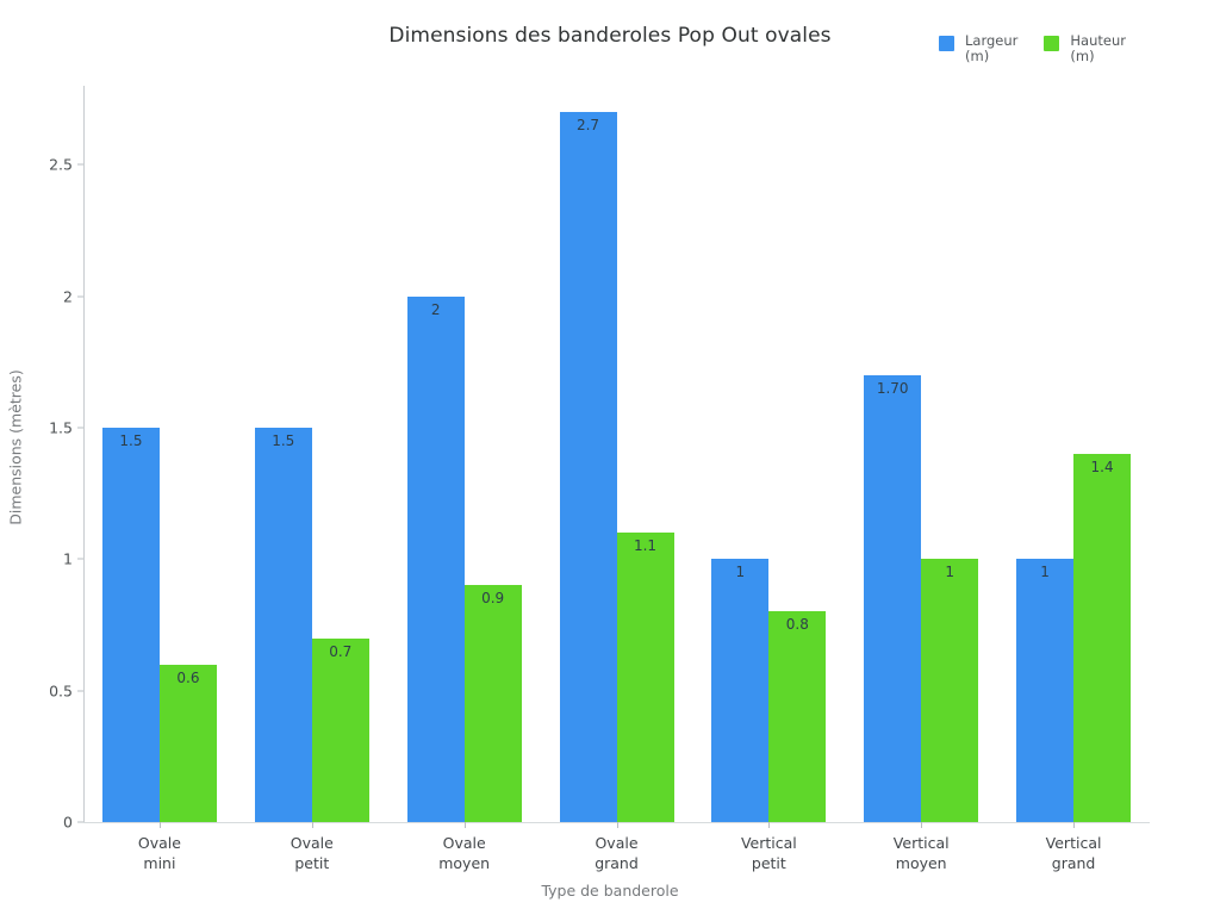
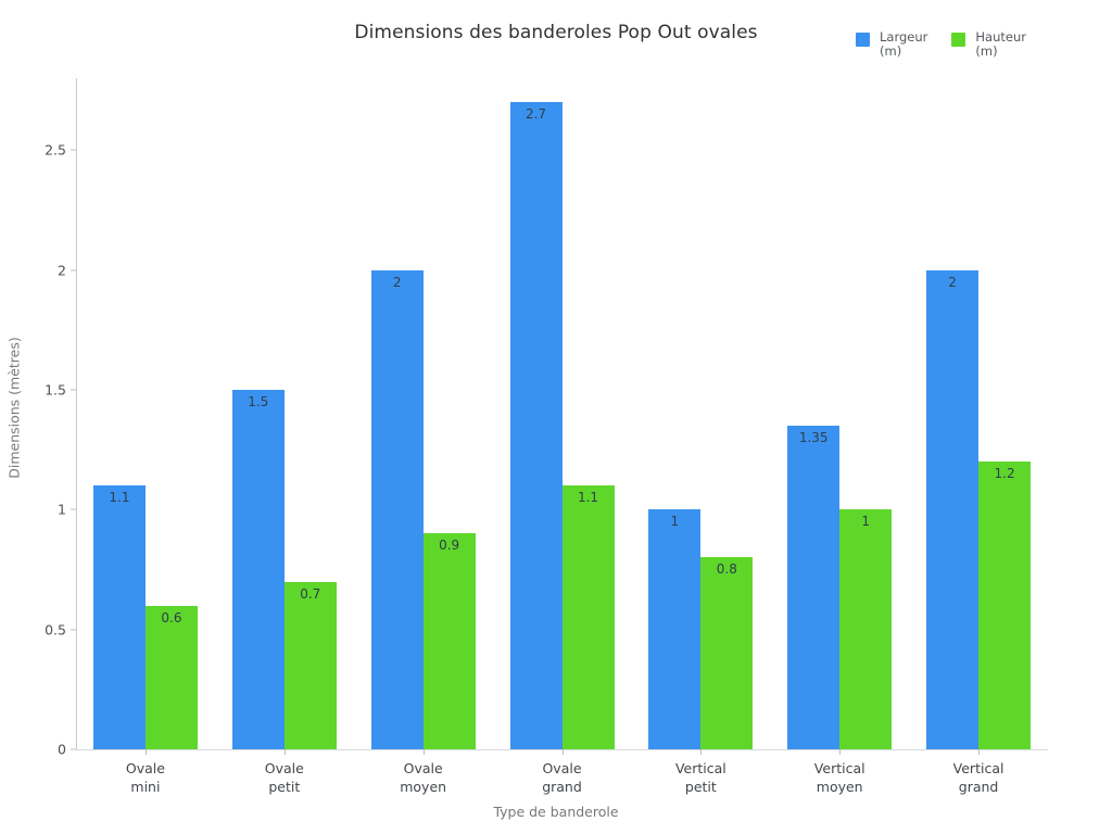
Largeur (m)/Ovale mini: 1.5 -> 1.1
Largeur (m)/Vertical moyen: 1.70 -> 1.35
Largeur (m)/Vertical grand: 1 -> 2
Hauteur (m)/Vertical grand: 1.4 -> 1.2
